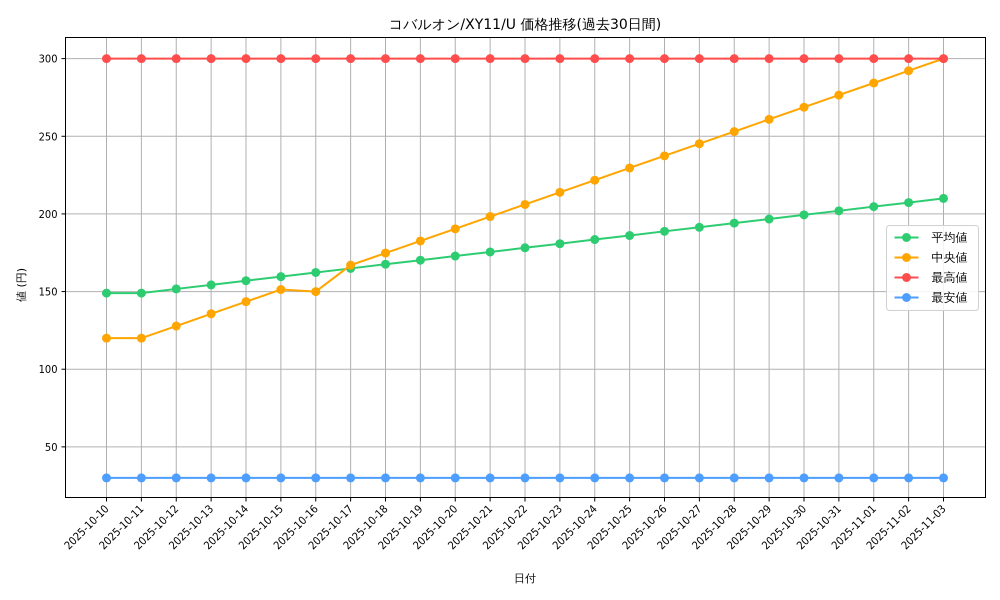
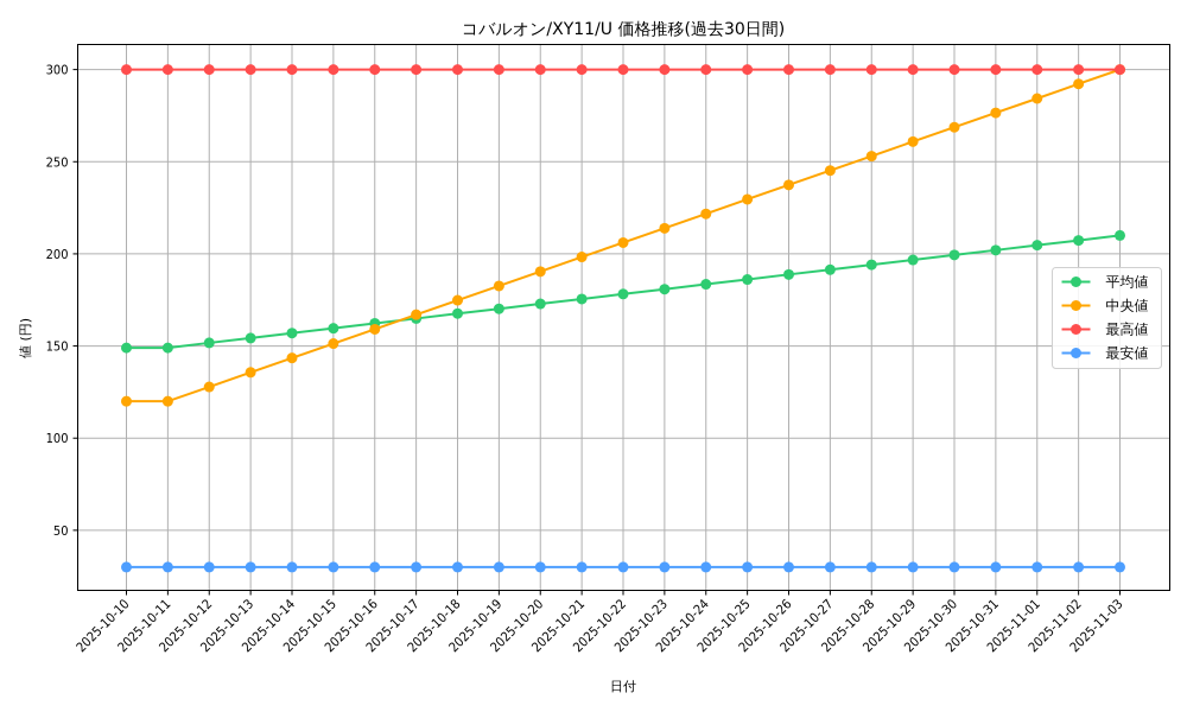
中央値/2025-10-16: 150 -> 159
